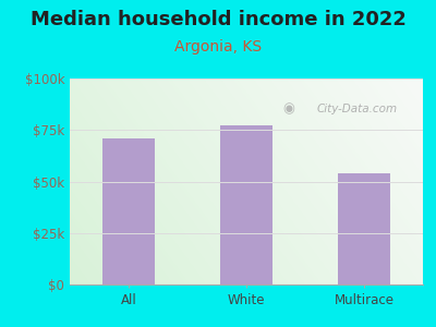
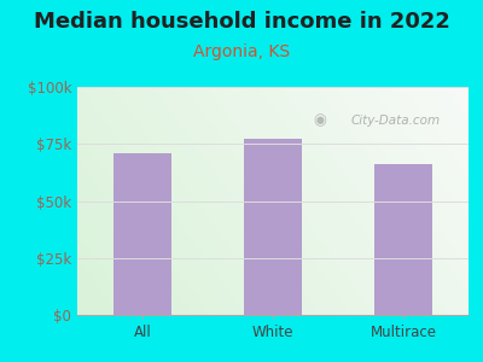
Multirace: $54k -> $66k
